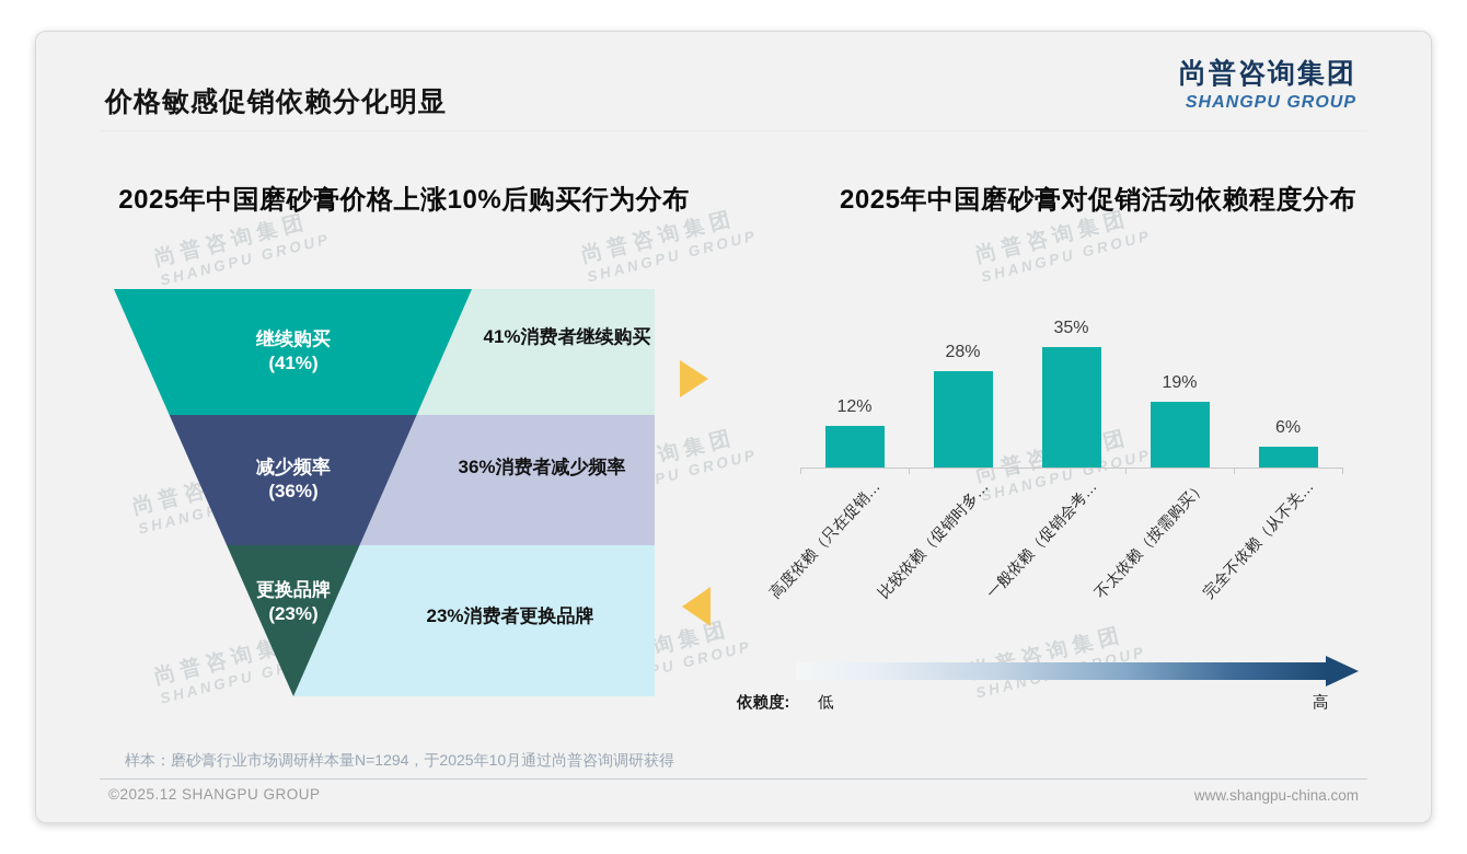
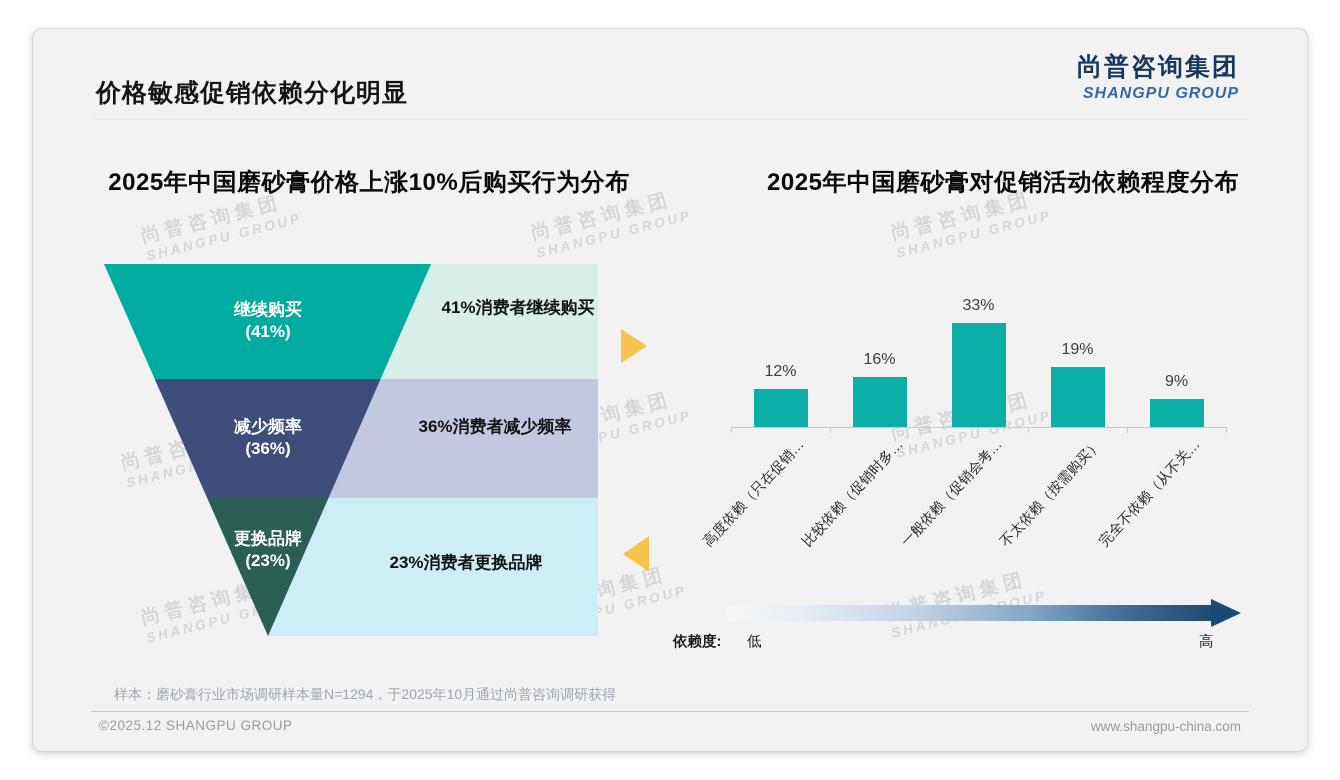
2025年中国磨砂膏对促销活动依赖程度分布/比较依赖（促销时多…: 28% -> 16%
2025年中国磨砂膏对促销活动依赖程度分布/一般依赖（促销会考…: 35% -> 33%
2025年中国磨砂膏对促销活动依赖程度分布/完全不依赖（从不关…: 6% -> 9%
